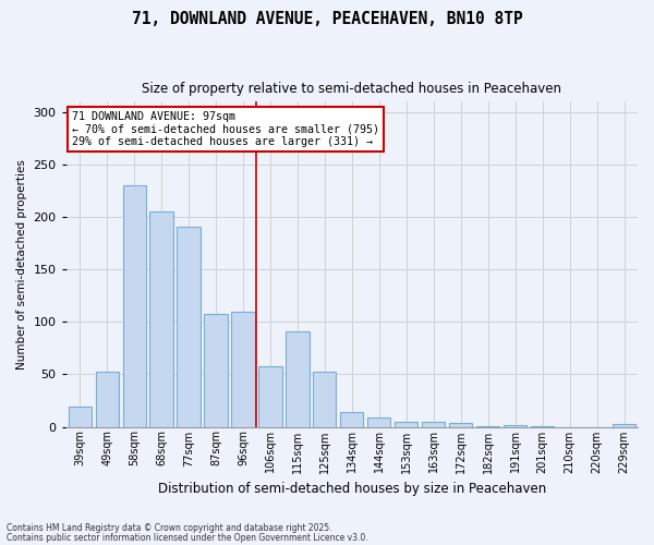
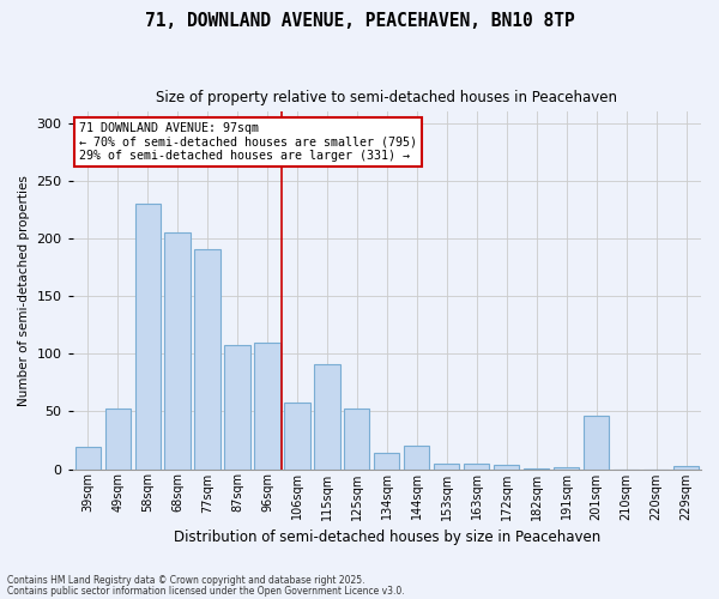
144sqm: 9 -> 20
201sqm: 1 -> 46
